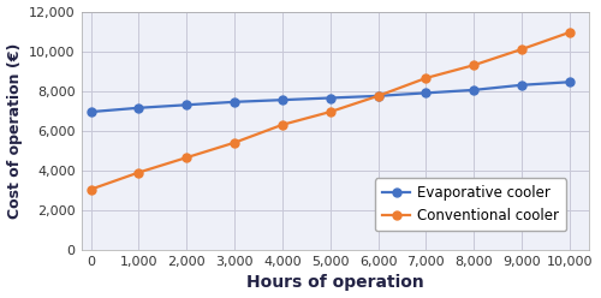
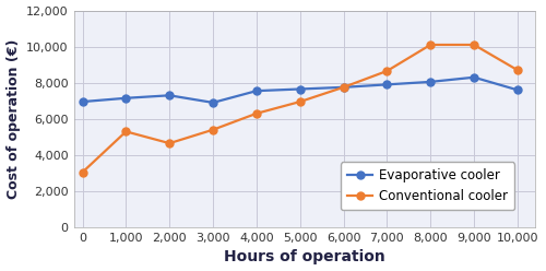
Conventional cooler/1,000: 3,900 -> 5,300
Evaporative cooler/3,000: 7,400 -> 6,900
Conventional cooler/8,000: 9,300 -> 10,100
Evaporative cooler/10,000: 8,400 -> 7,600
Conventional cooler/10,000: 11,000 -> 8,700
